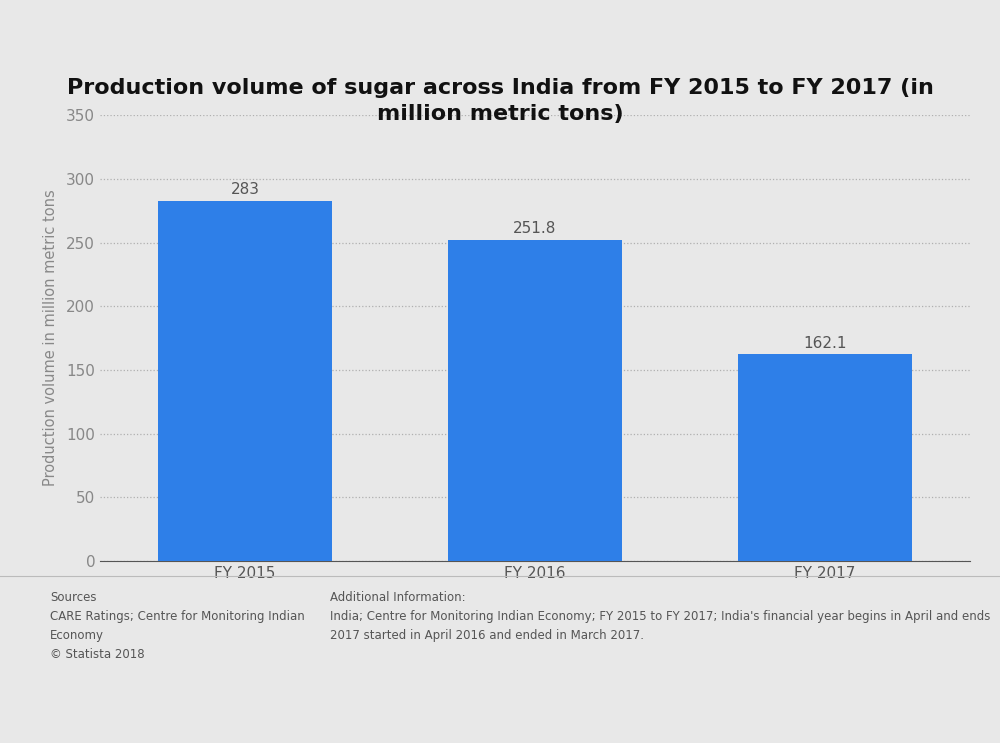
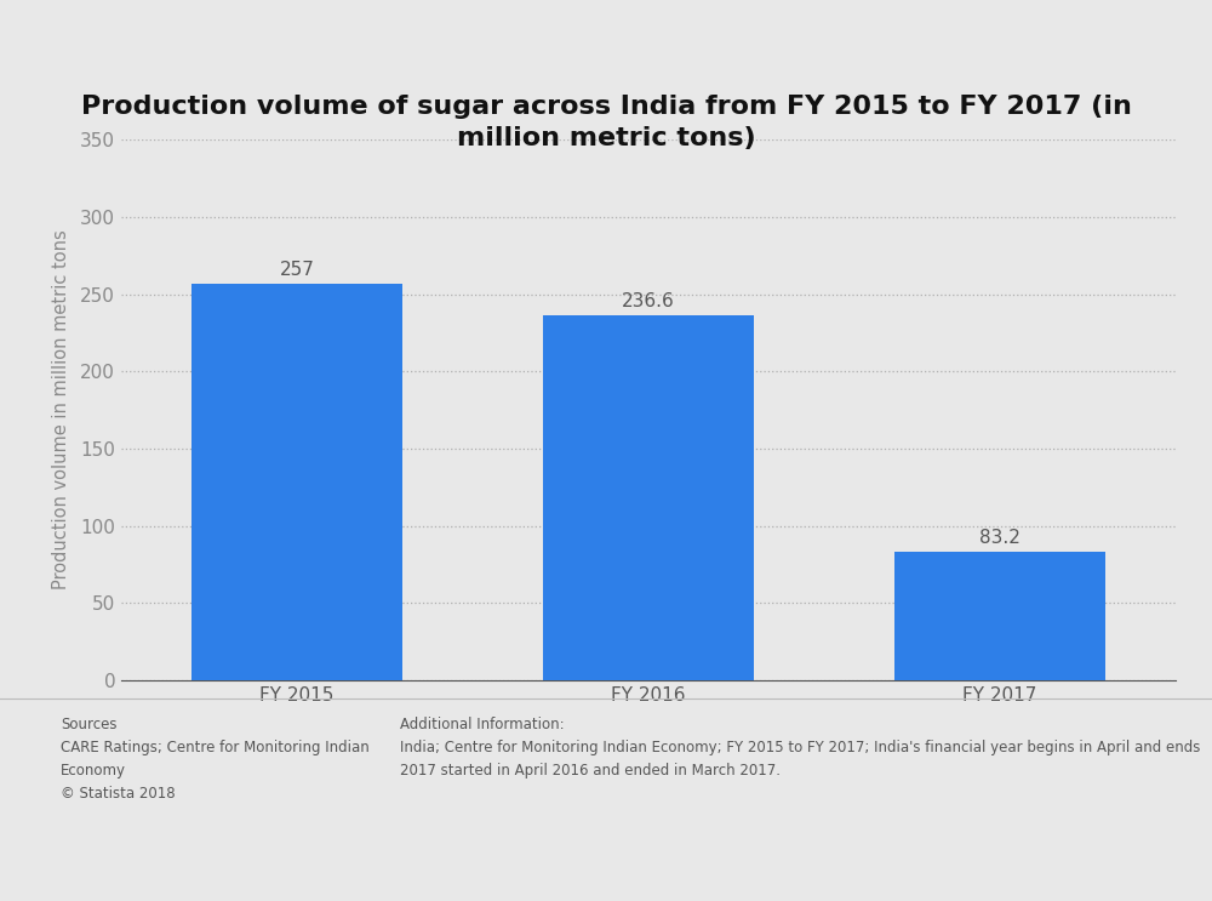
FY 2015: 283 -> 257
FY 2016: 251.8 -> 236.6
FY 2017: 162.1 -> 83.2
